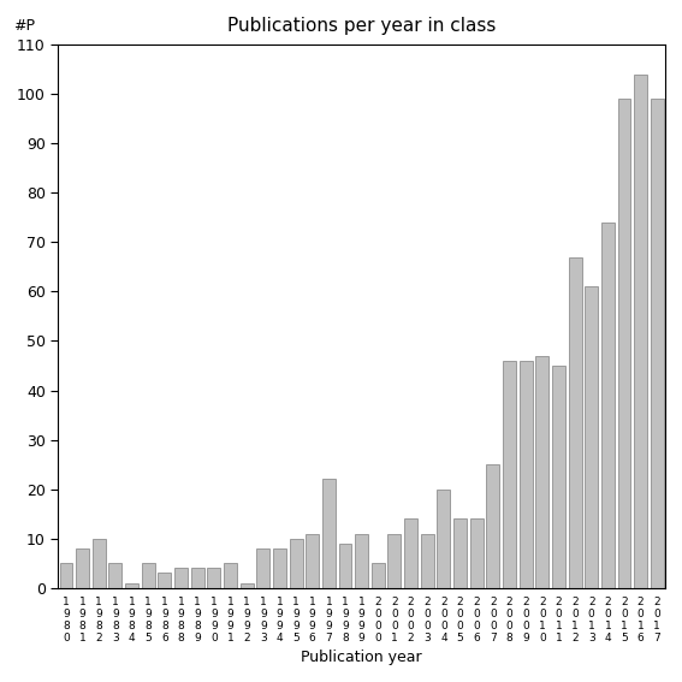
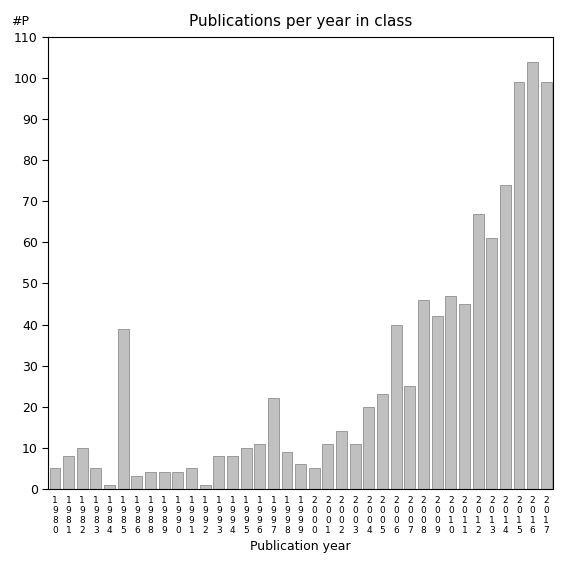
1 9 8 5: 5 -> 39
1 9 9 9: 11 -> 6
2 0 0 5: 14 -> 23
2 0 0 6: 14 -> 40
2 0 0 9: 46 -> 42
